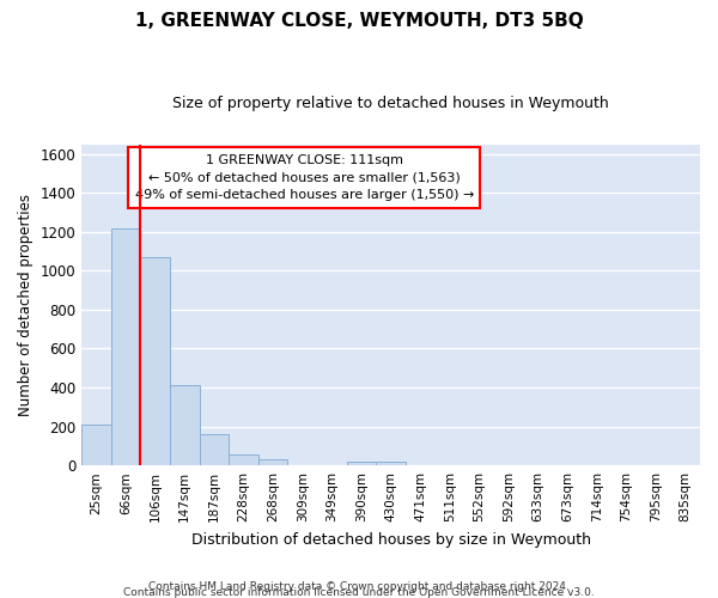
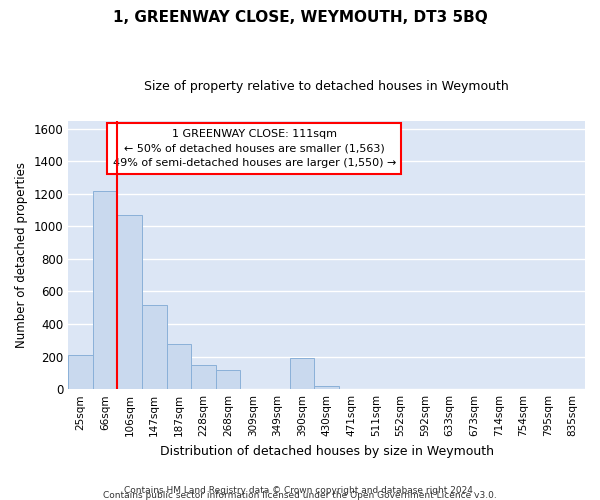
147sqm: 410 -> 520
187sqm: 160 -> 280
228sqm: 60 -> 150
268sqm: 30 -> 120
390sqm: 20 -> 190
